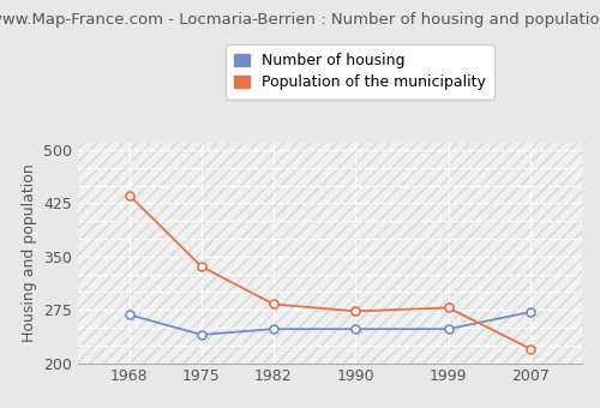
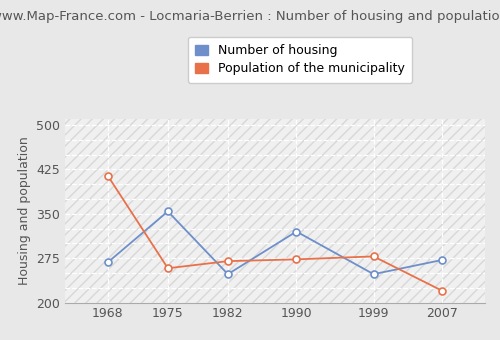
Population of the municipality/1968: 436 -> 414
Number of housing/1975: 240 -> 354
Population of the municipality/1975: 336 -> 258
Population of the municipality/1982: 283 -> 270
Number of housing/1990: 248 -> 320
